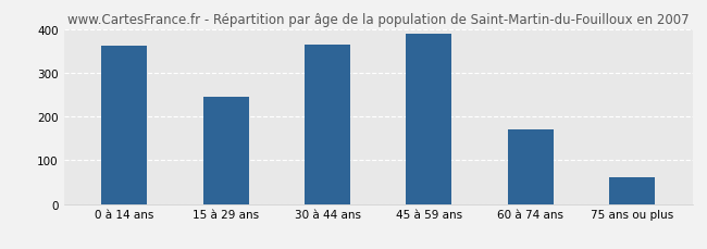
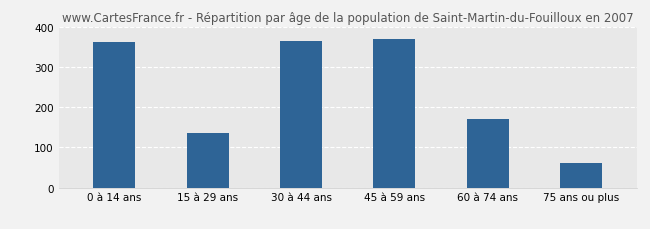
15 à 29 ans: 246 -> 135
45 à 59 ans: 388 -> 370
